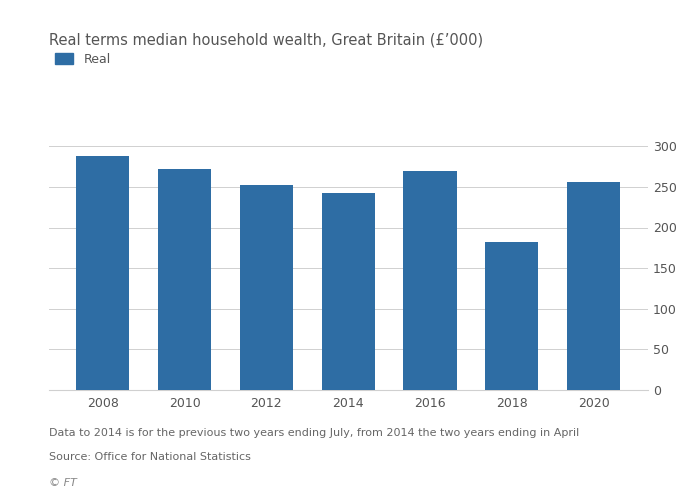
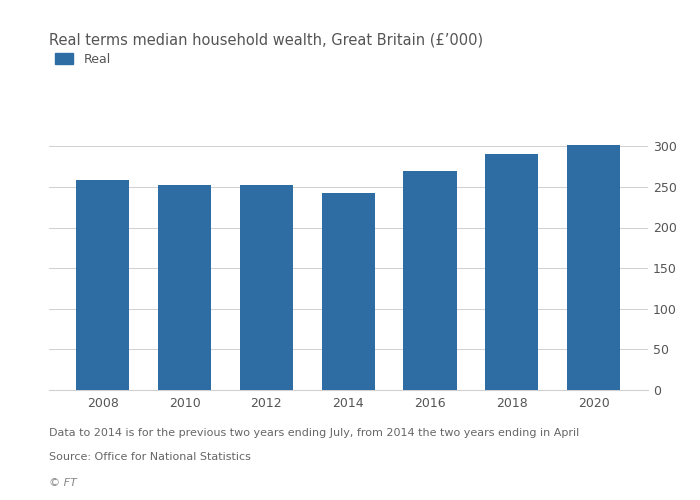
2008: 288 -> 258
2010: 272 -> 252
2018: 182 -> 290
2020: 256 -> 302
